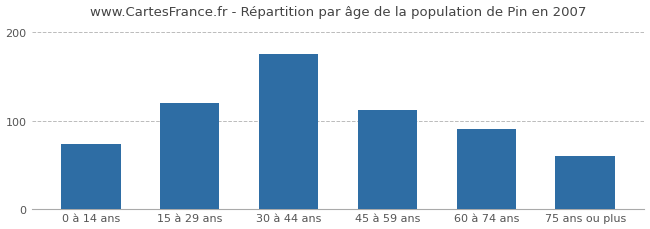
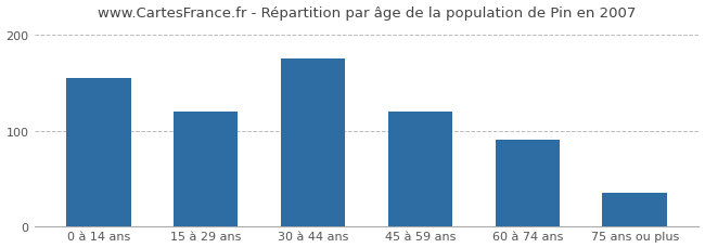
0 à 14 ans: 74 -> 155
45 à 59 ans: 112 -> 120
75 ans ou plus: 60 -> 35
